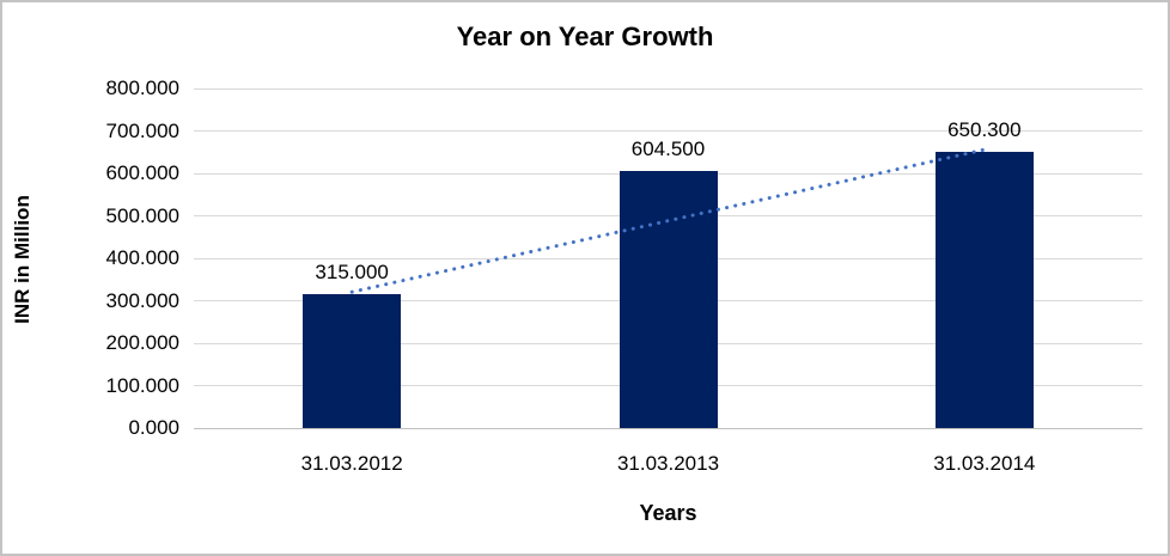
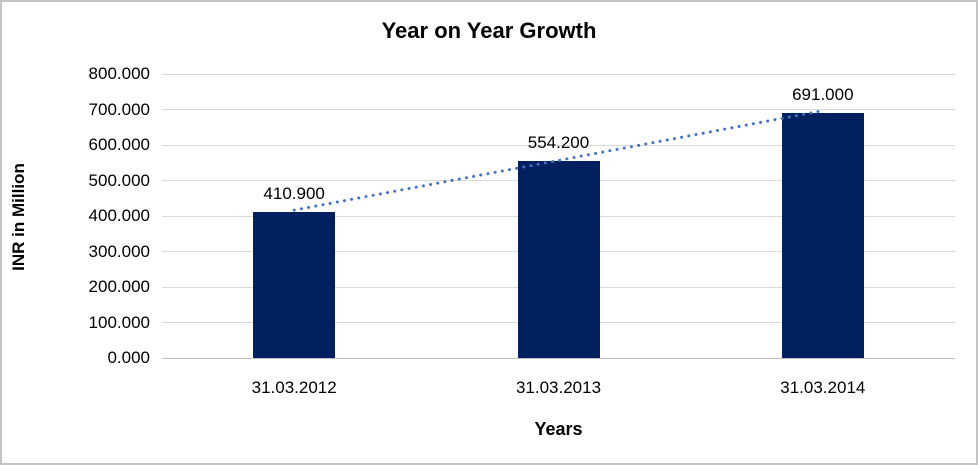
31.03.2012: 315.000 -> 410.900
31.03.2013: 604.500 -> 554.200
31.03.2014: 650.300 -> 691.000
